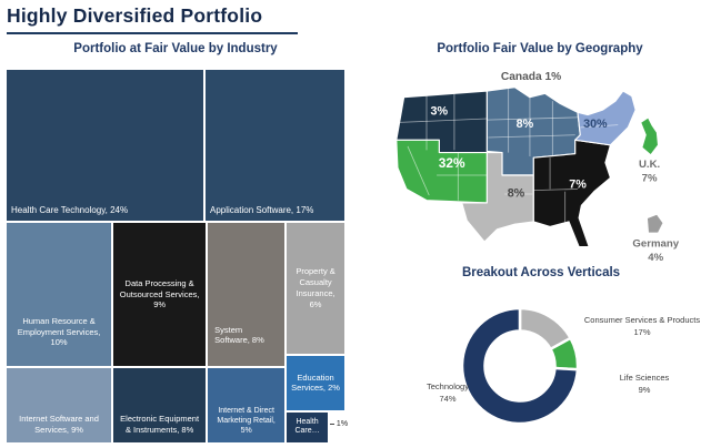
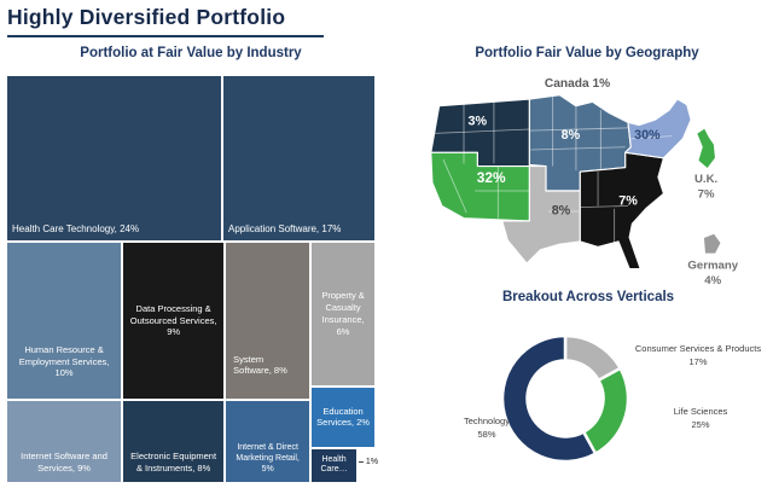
Breakout Across Verticals/Life Sciences: 9% -> 25%
Breakout Across Verticals/Technology: 74% -> 58%
